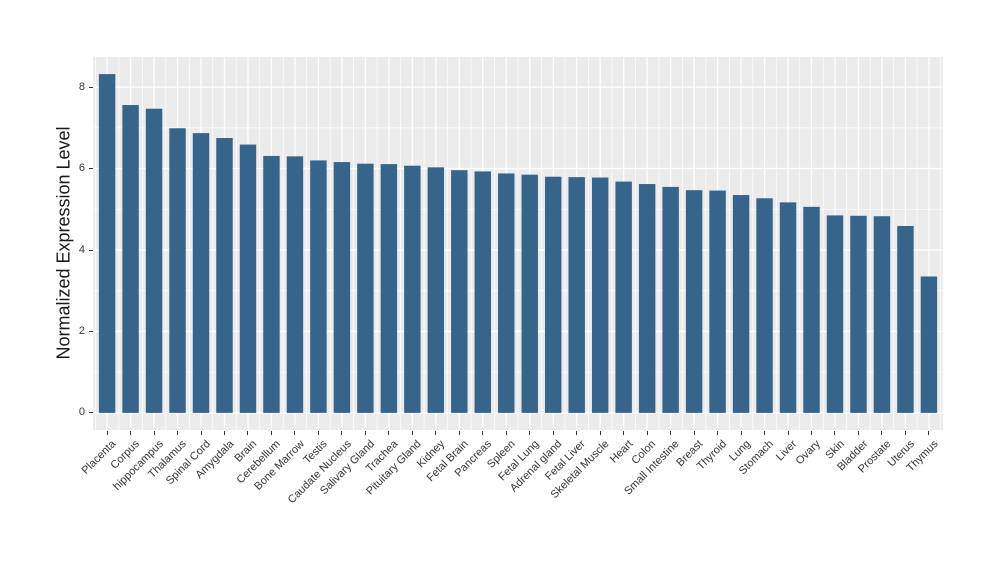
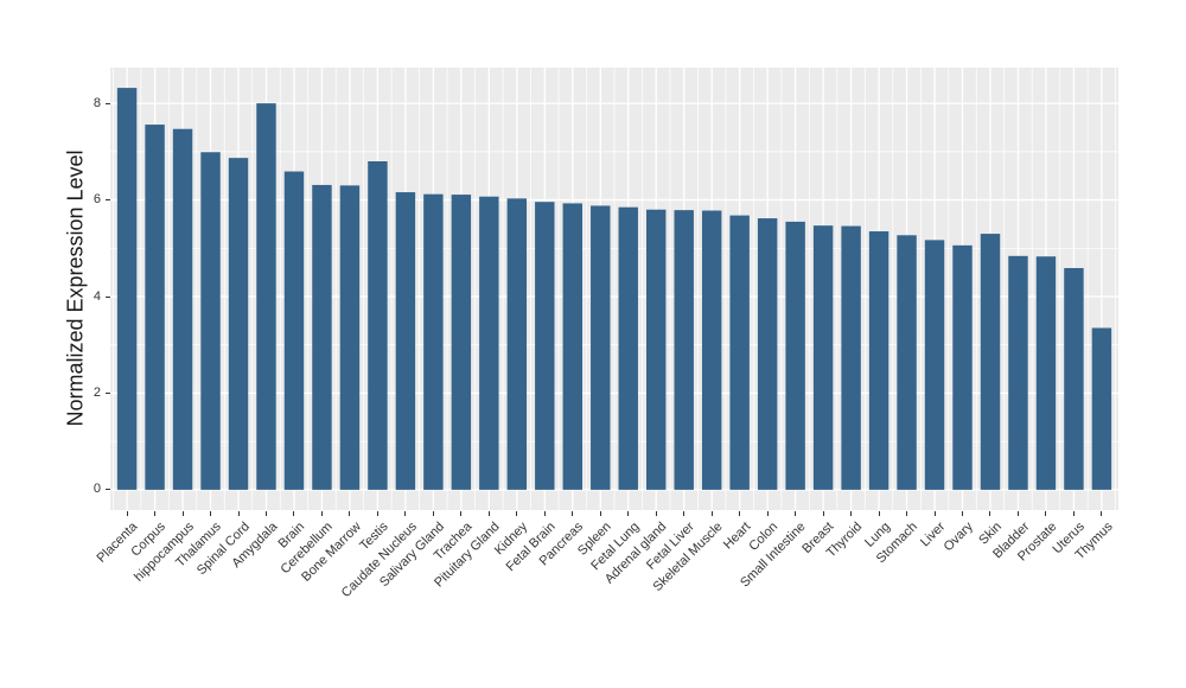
Amygdala: 6.8 -> 8.0
Testis: 6.2 -> 6.8
Skin: 4.8 -> 5.3
